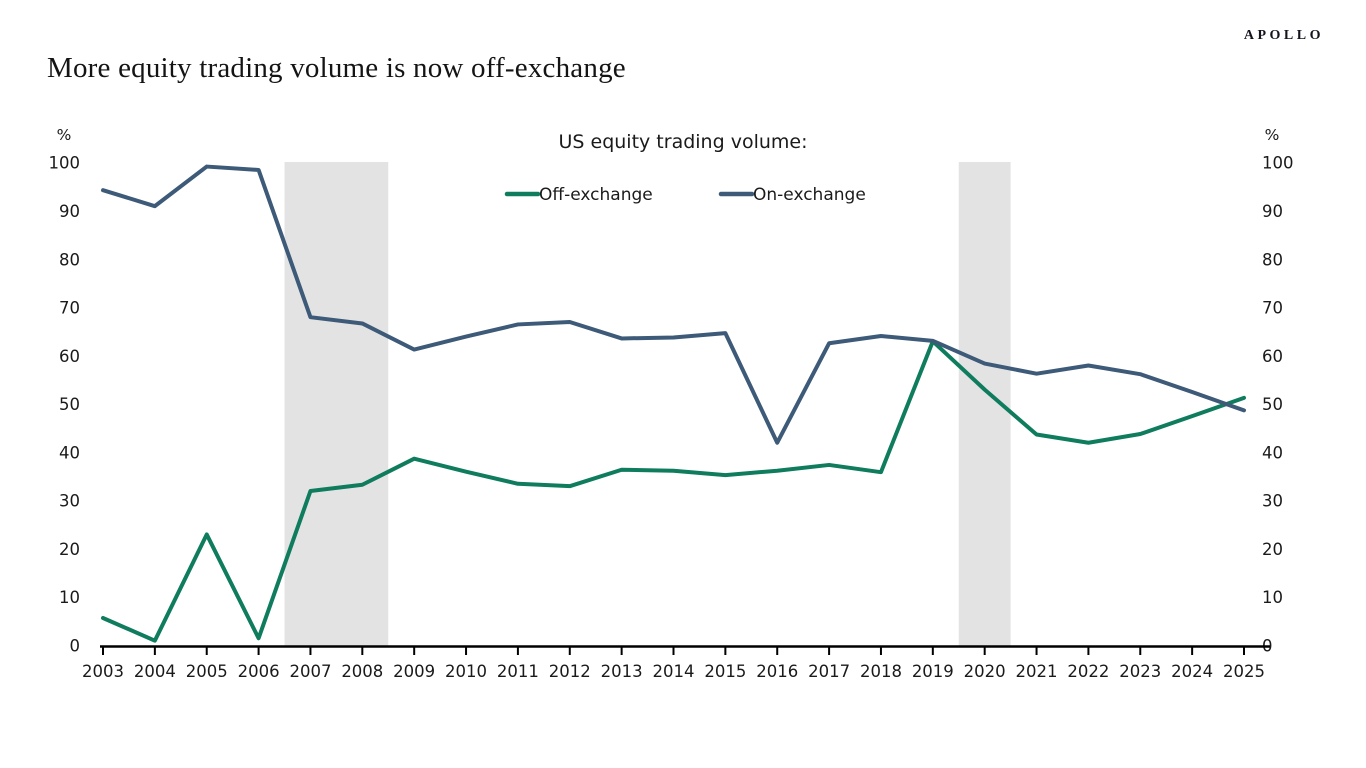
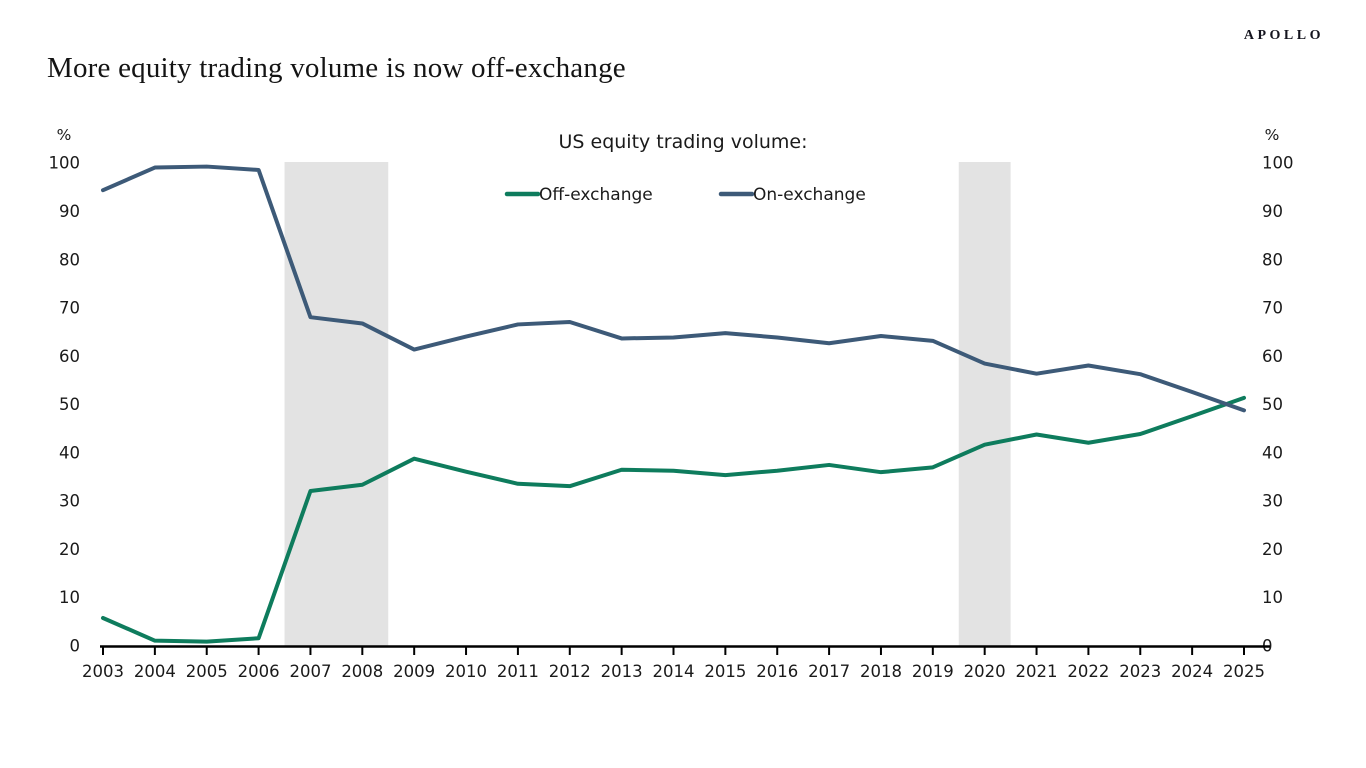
On-exchange/2004: 91 -> 99
Off-exchange/2005: 23 -> 1
On-exchange/2016: 42 -> 64
Off-exchange/2019: 63 -> 37
Off-exchange/2020: 53 -> 42
